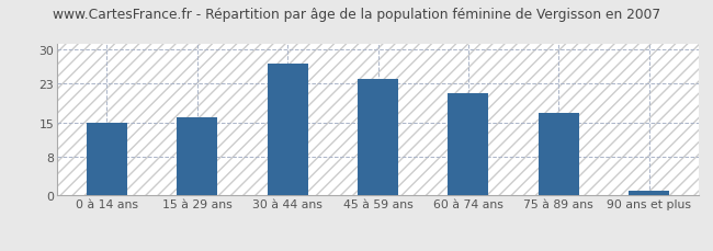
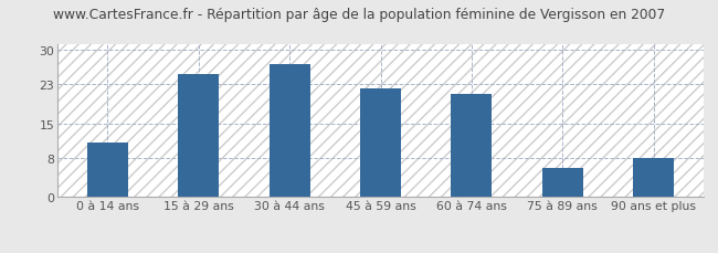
0 à 14 ans: 15 -> 11
15 à 29 ans: 16 -> 25
45 à 59 ans: 24 -> 22
75 à 89 ans: 17 -> 6
90 ans et plus: 1 -> 8
